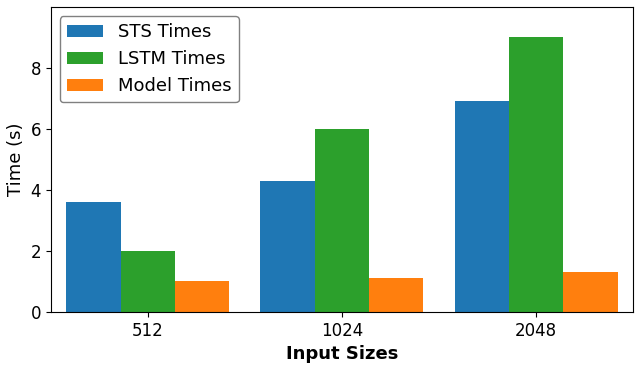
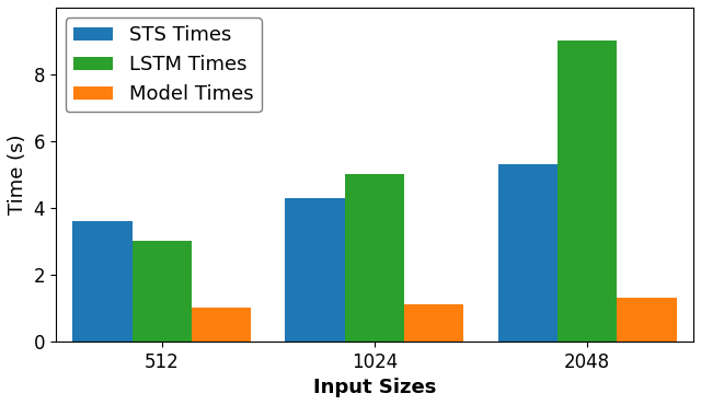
LSTM Times/512: 2 -> 3
LSTM Times/1024: 6 -> 5
STS Times/2048: 6.9 -> 5.3
